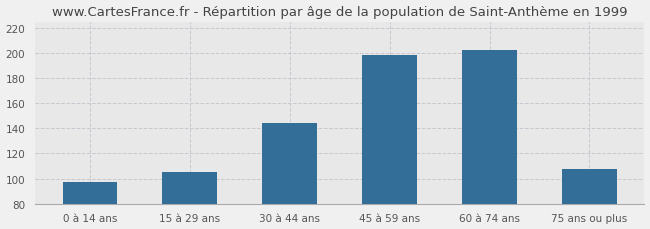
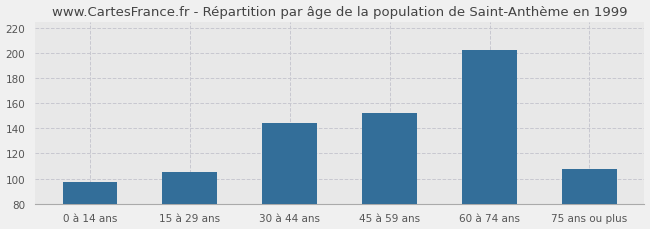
45 à 59 ans: 198 -> 152
